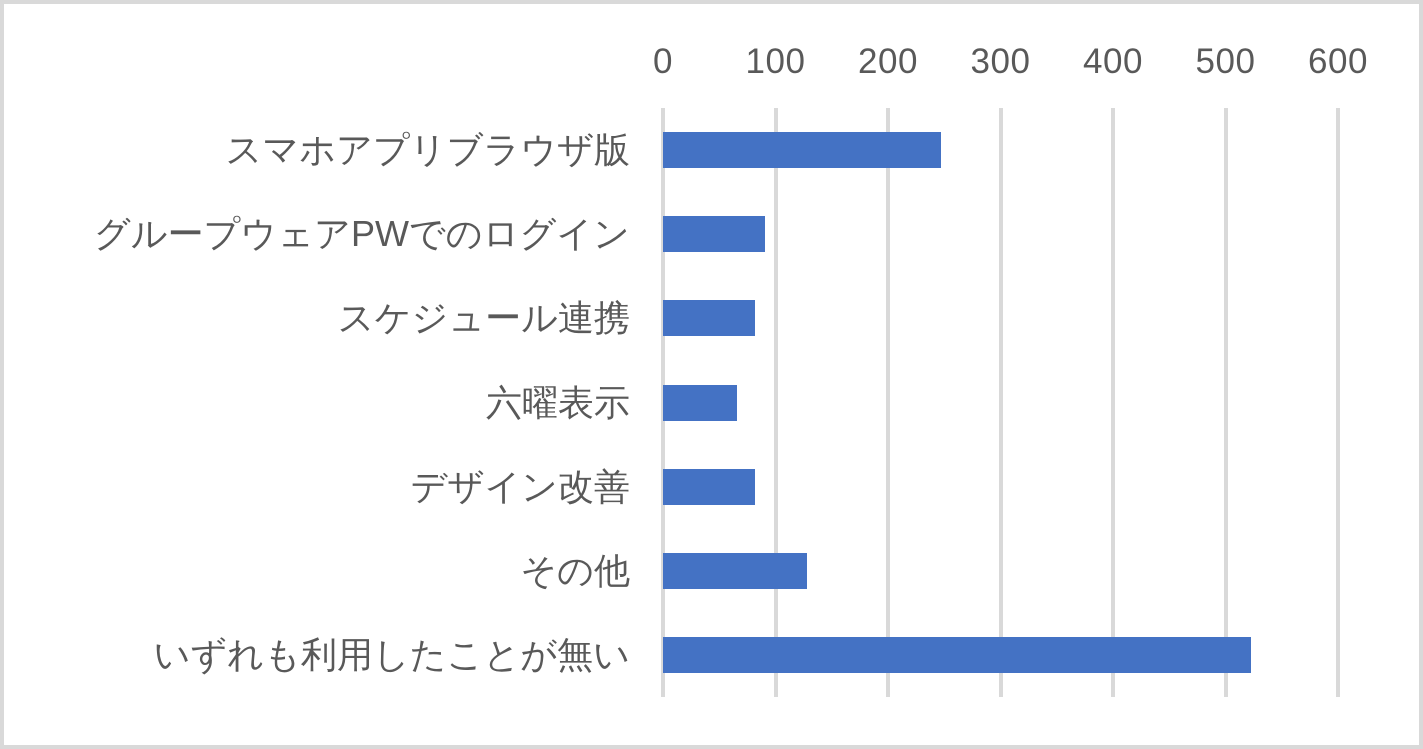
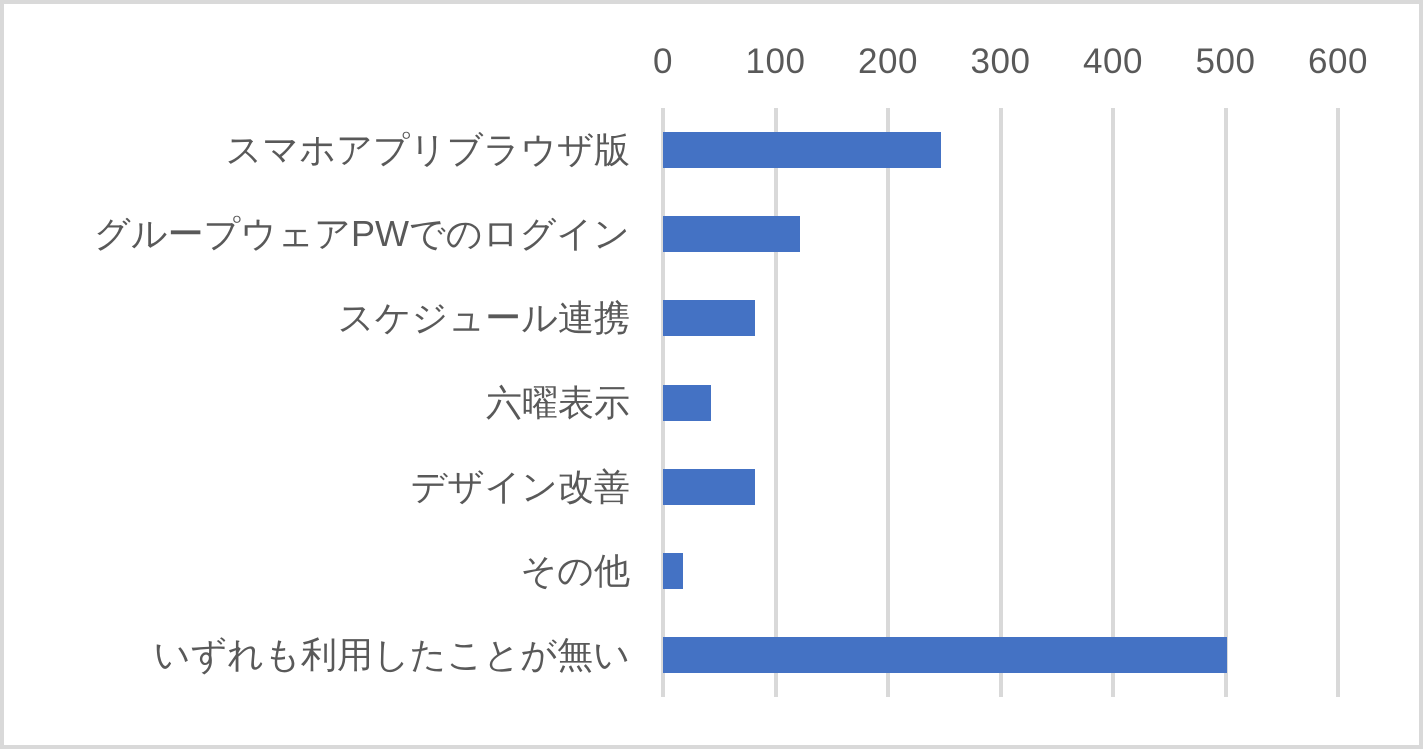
グループウェアPWでのログイン: 91 -> 122
六曜表示: 66 -> 43
その他: 128 -> 18
いずれも利用したことが無い: 523 -> 501
